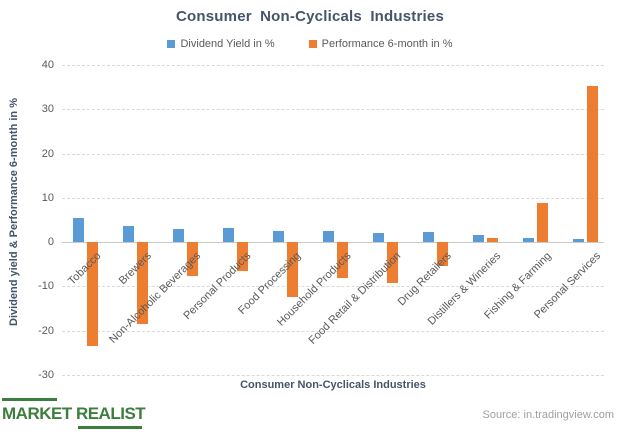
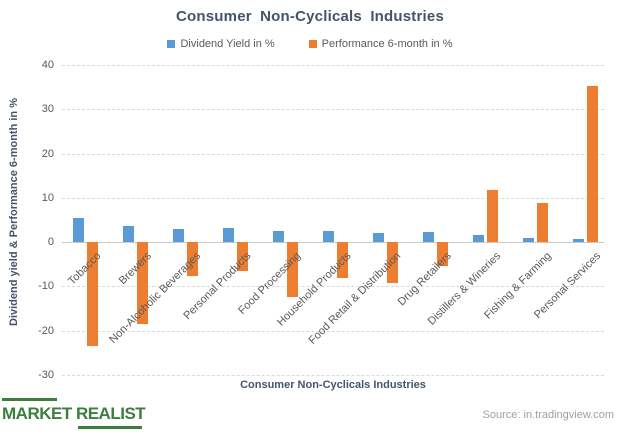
Performance 6-month in %/Distillers & Wineries: 1 -> 12
